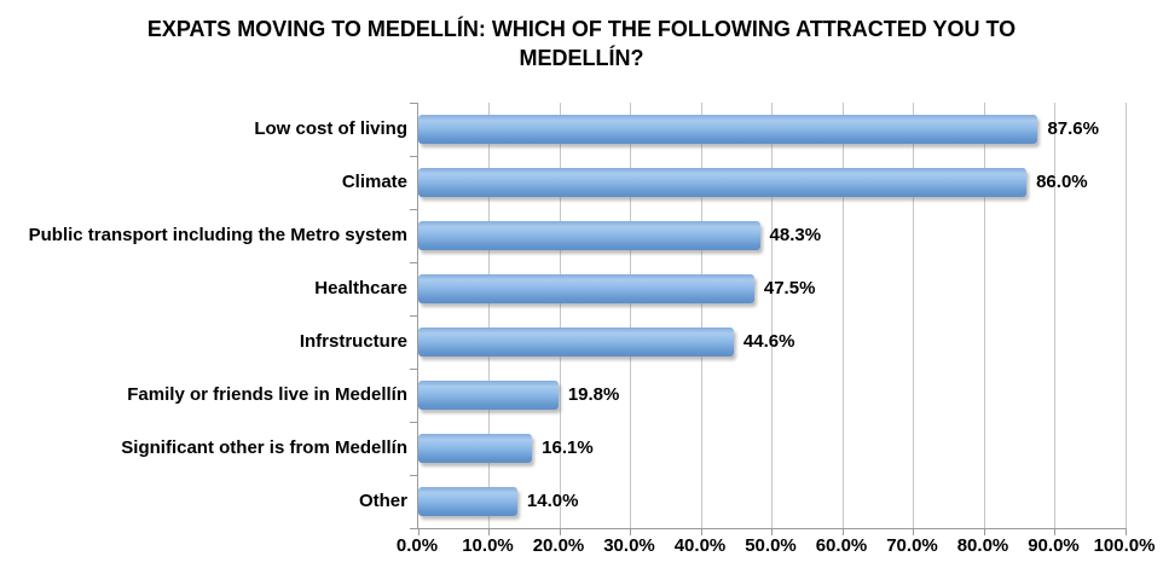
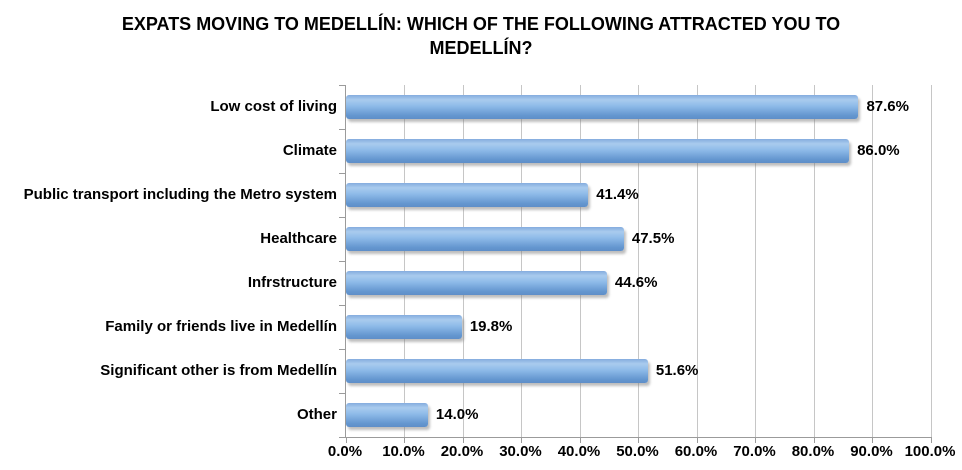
Public transport including the Metro system: 48.3% -> 41.4%
Significant other is from Medellín: 16.1% -> 51.6%
